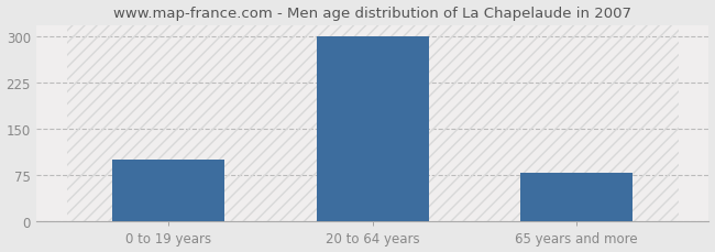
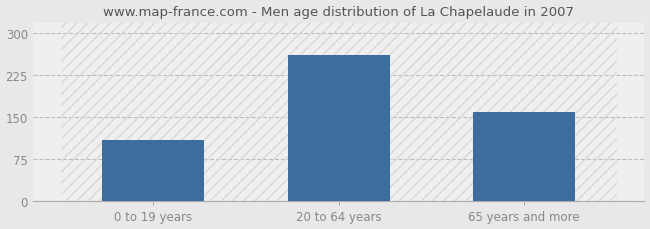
0 to 19 years: 100 -> 110
20 to 64 years: 300 -> 260
65 years and more: 80 -> 160
